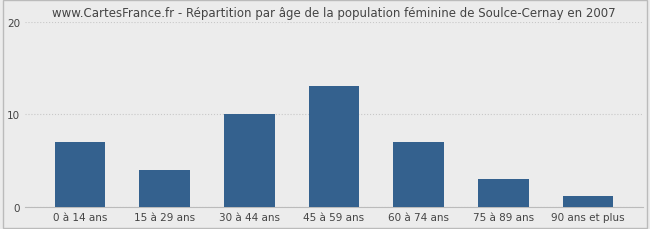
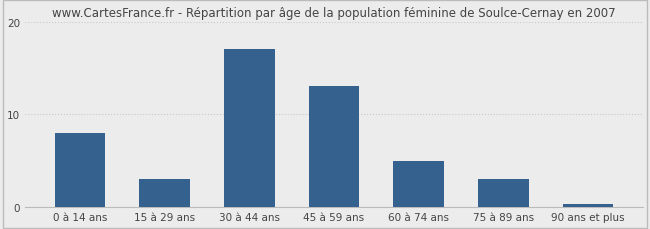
0 à 14 ans: 7.0 -> 8.0
15 à 29 ans: 4.0 -> 3.0
30 à 44 ans: 10.0 -> 17.0
60 à 74 ans: 7.0 -> 5.0
90 ans et plus: 1.2 -> 0.3
